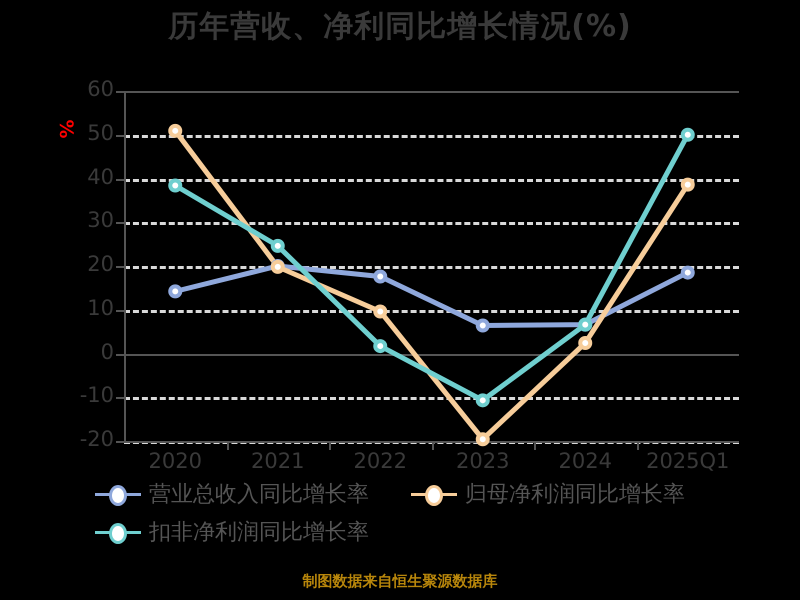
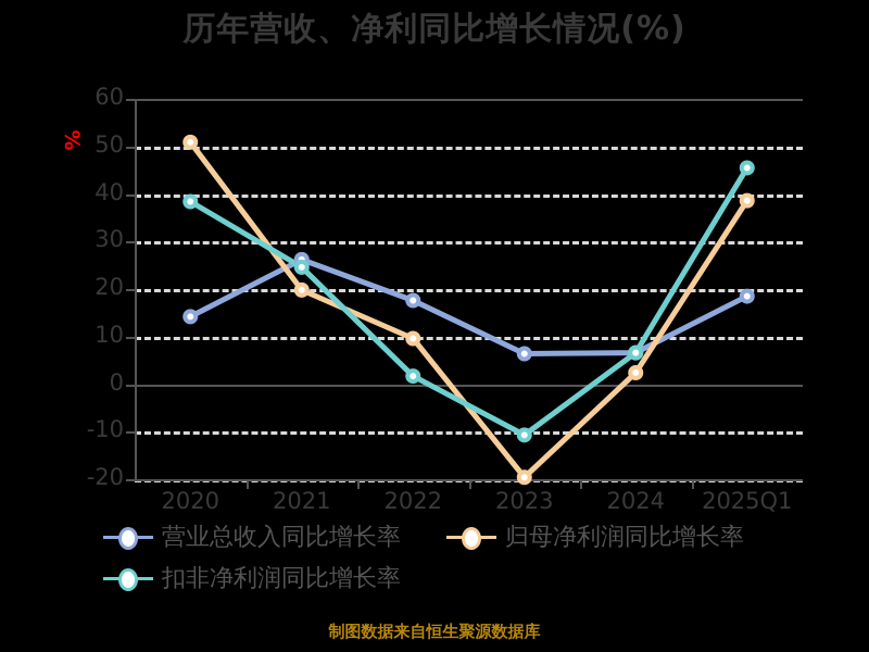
营业总收入同比增长率/2021: 20 -> 26
扣非净利润同比增长率/2025Q1: 50 -> 46
